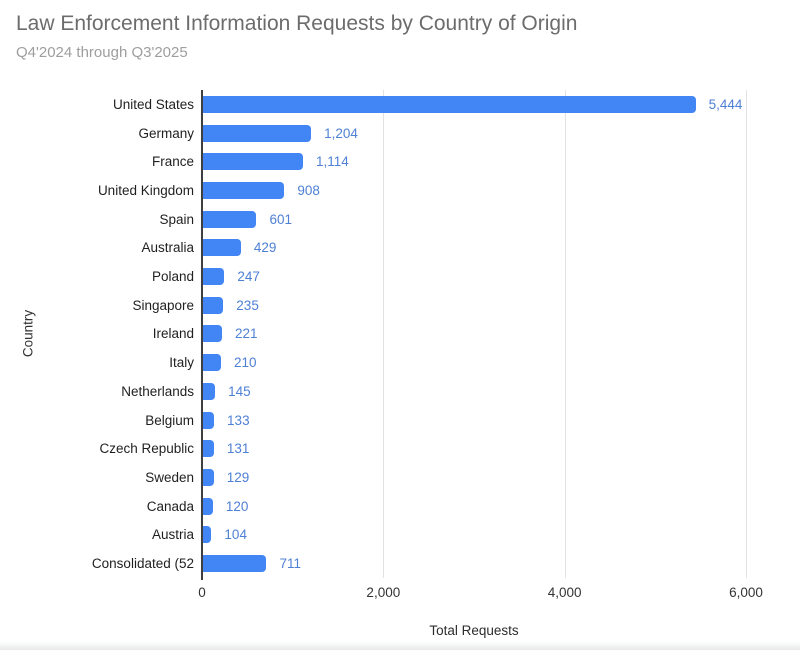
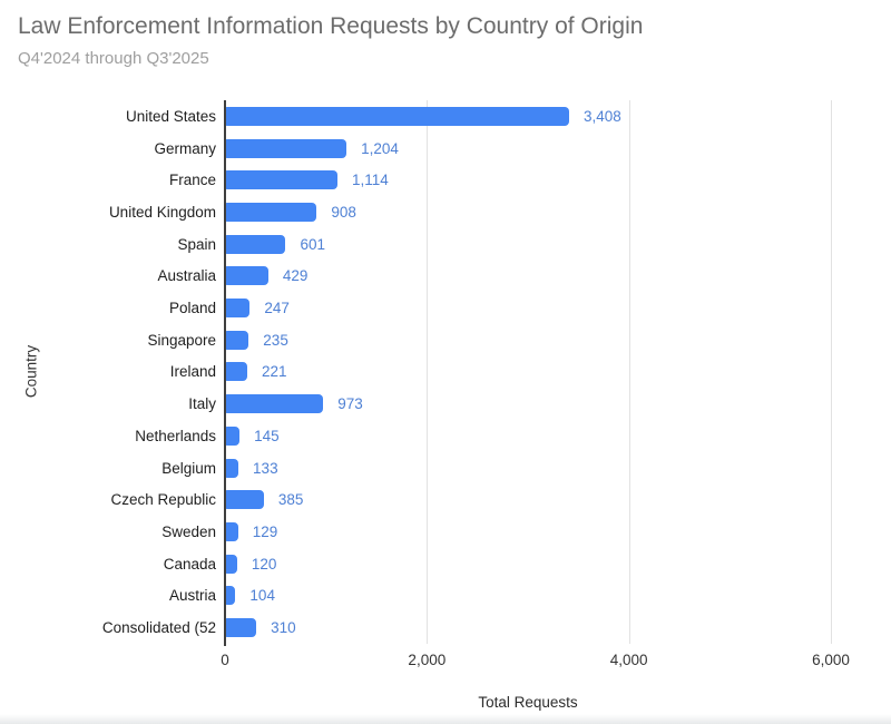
United States: 5,444 -> 3,408
Italy: 210 -> 973
Czech Republic: 131 -> 385
Consolidated (52: 711 -> 310
